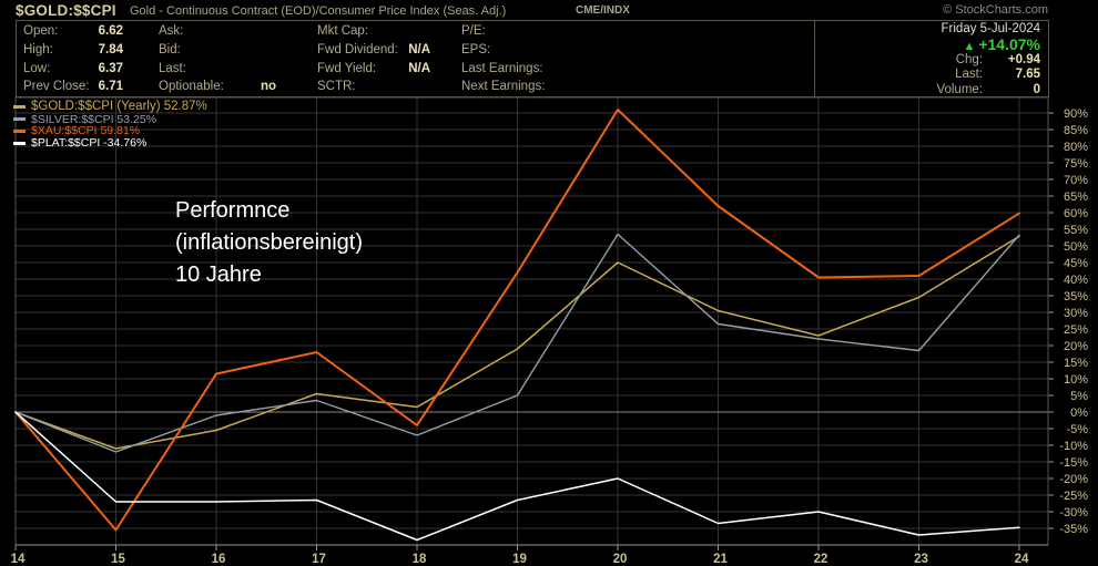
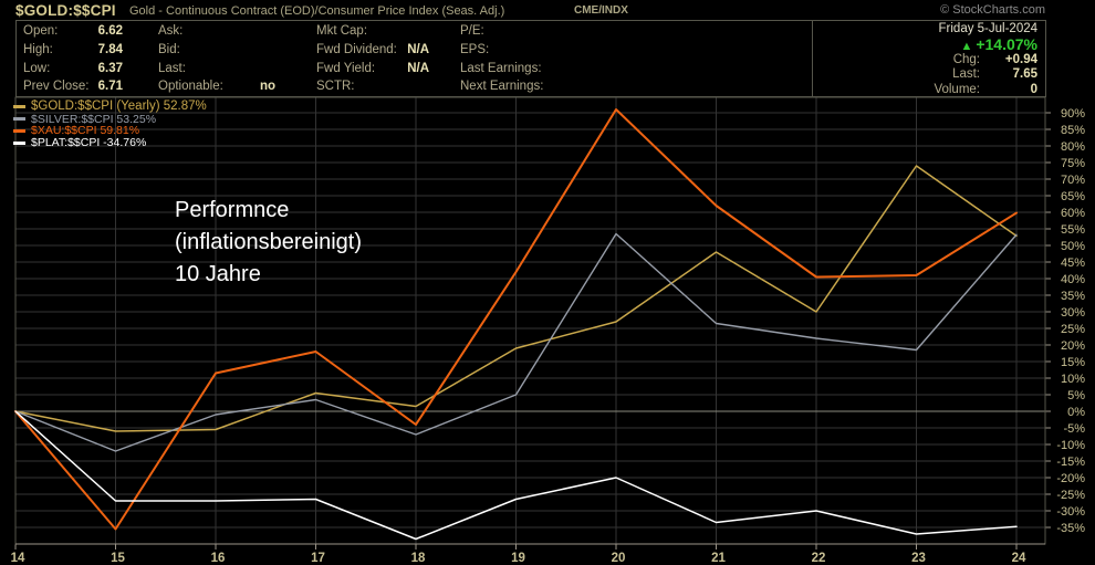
$GOLD:$$CPI/15: -11% -> -6%
$GOLD:$$CPI/20: 45% -> 27%
$GOLD:$$CPI/21: 30% -> 48%
$GOLD:$$CPI/22: 23% -> 30%
$GOLD:$$CPI/23: 34% -> 74%
